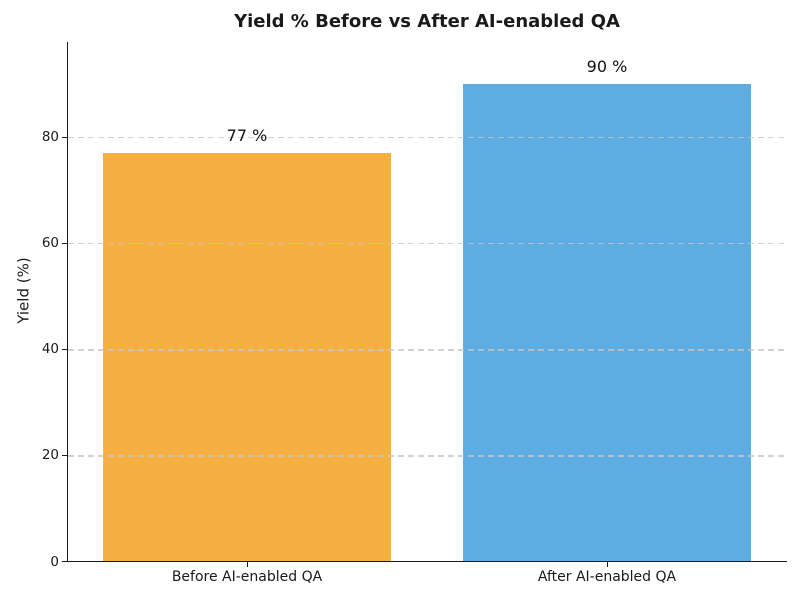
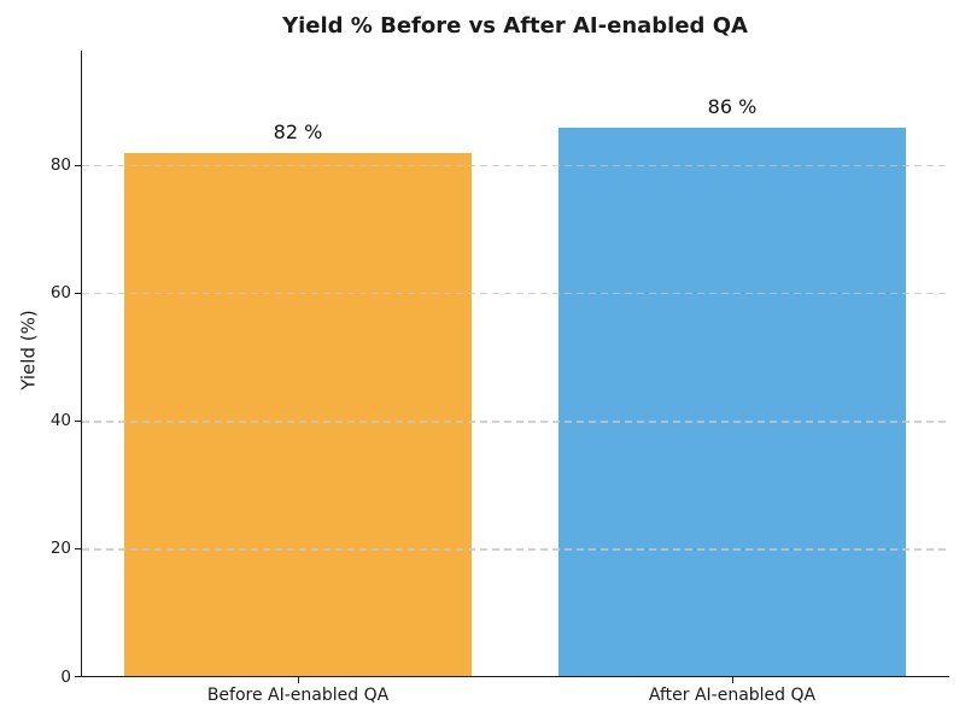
Before AI-enabled QA: 77 -> 82
After AI-enabled QA: 90 -> 86
